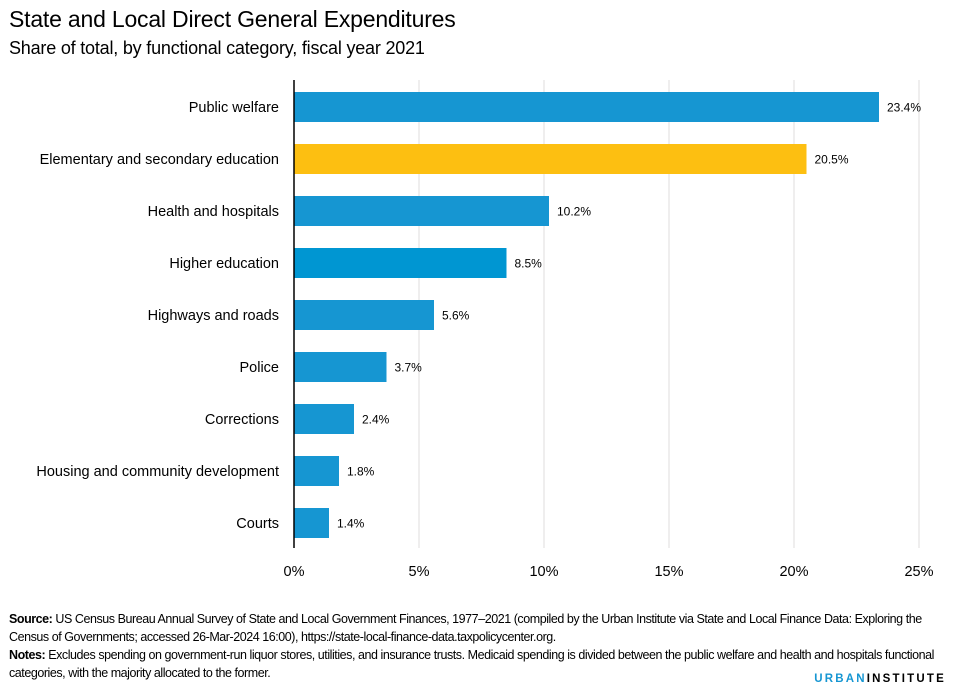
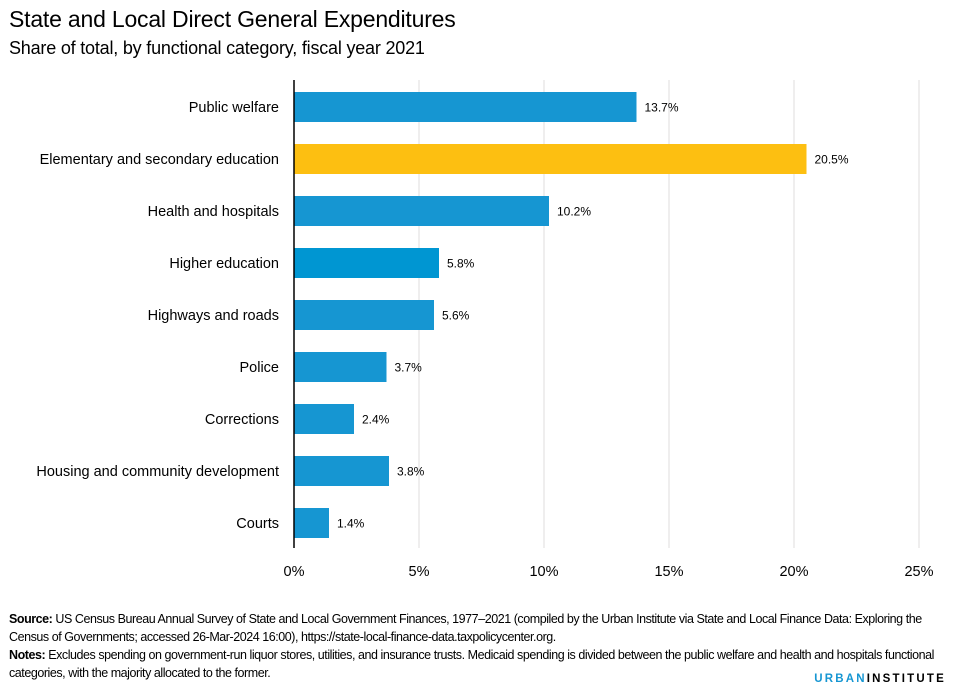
Public welfare: 23.4% -> 13.7%
Higher education: 8.5% -> 5.8%
Housing and community development: 1.8% -> 3.8%
